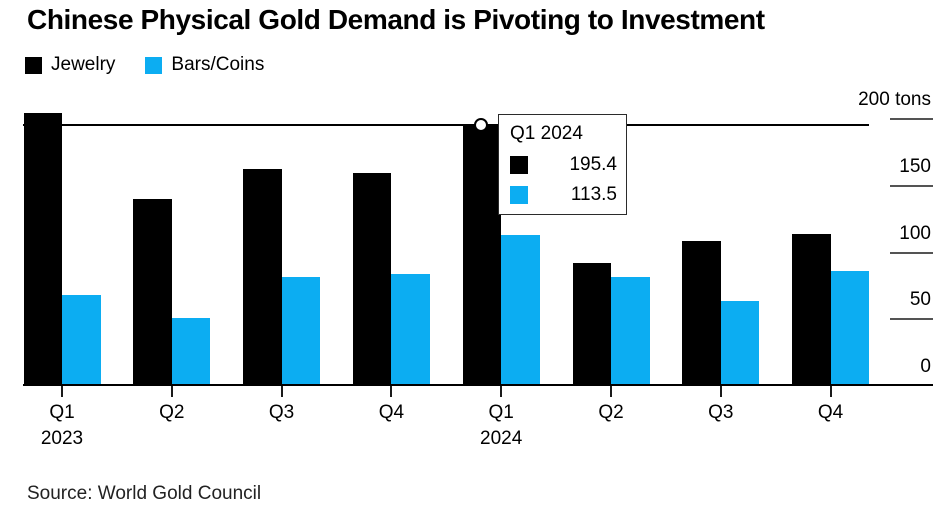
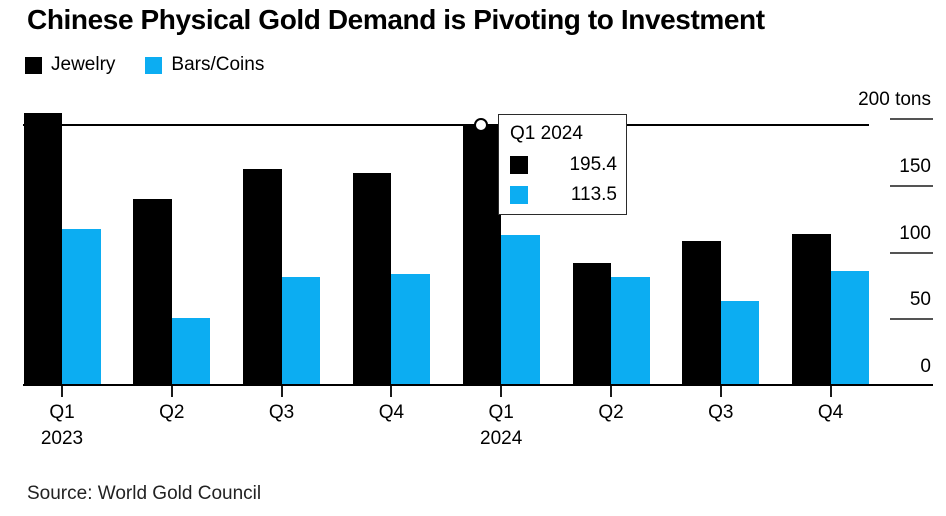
Bars/Coins/Q1 2023: 68 -> 118
